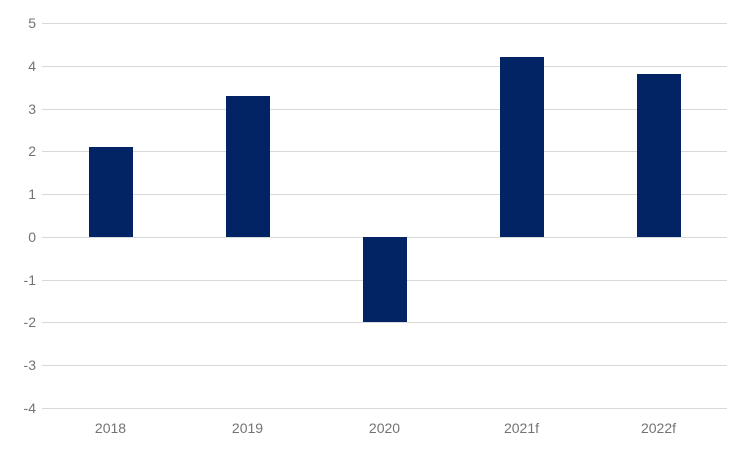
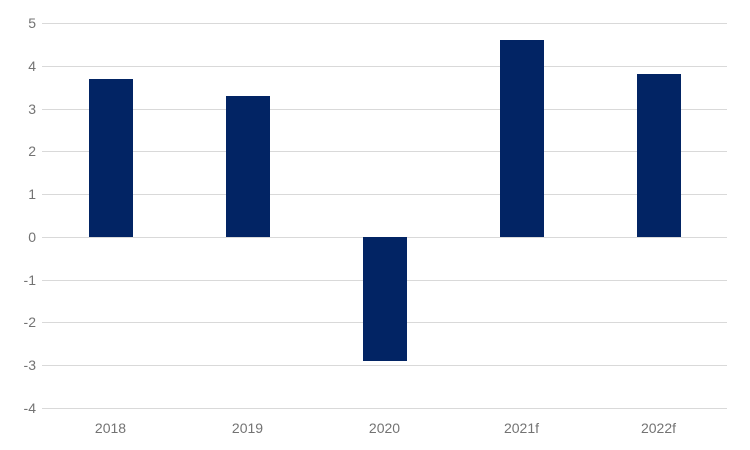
2018: 2.1 -> 3.7
2020: -2.0 -> -2.9
2021f: 4.2 -> 4.6
